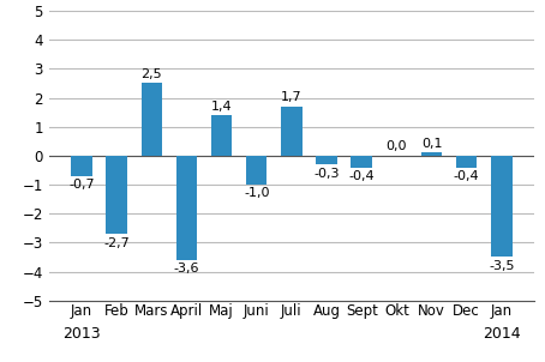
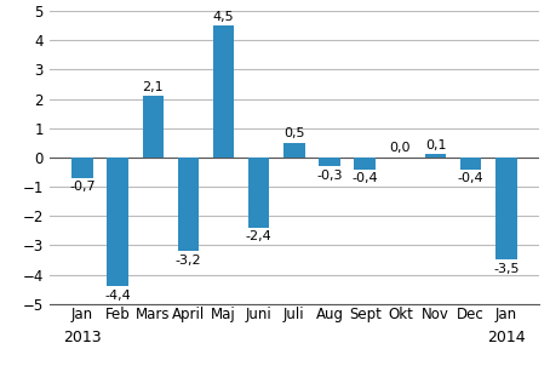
Feb: -2,7 -> -4,4
Mars: 2,5 -> 2,1
April: -3,6 -> -3,2
Maj: 1,4 -> 4,5
Juni: -1,0 -> -2,4
Juli: 1,7 -> 0,5
